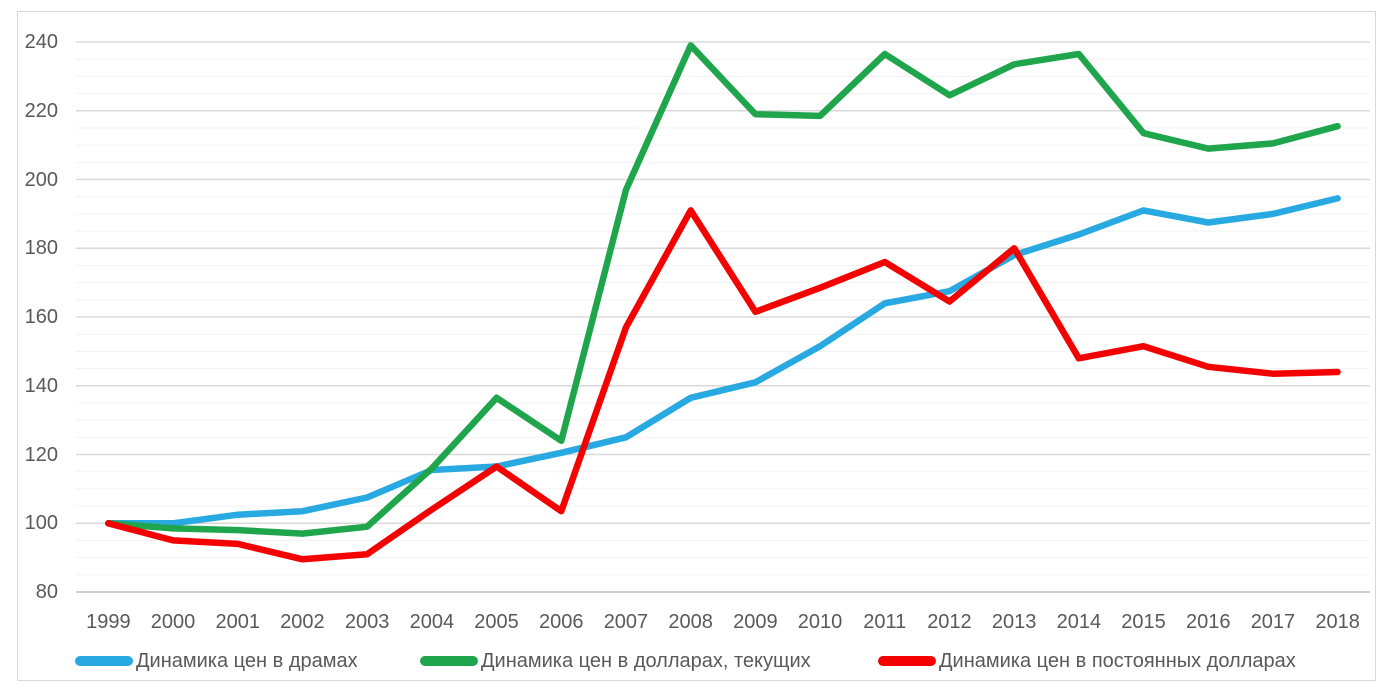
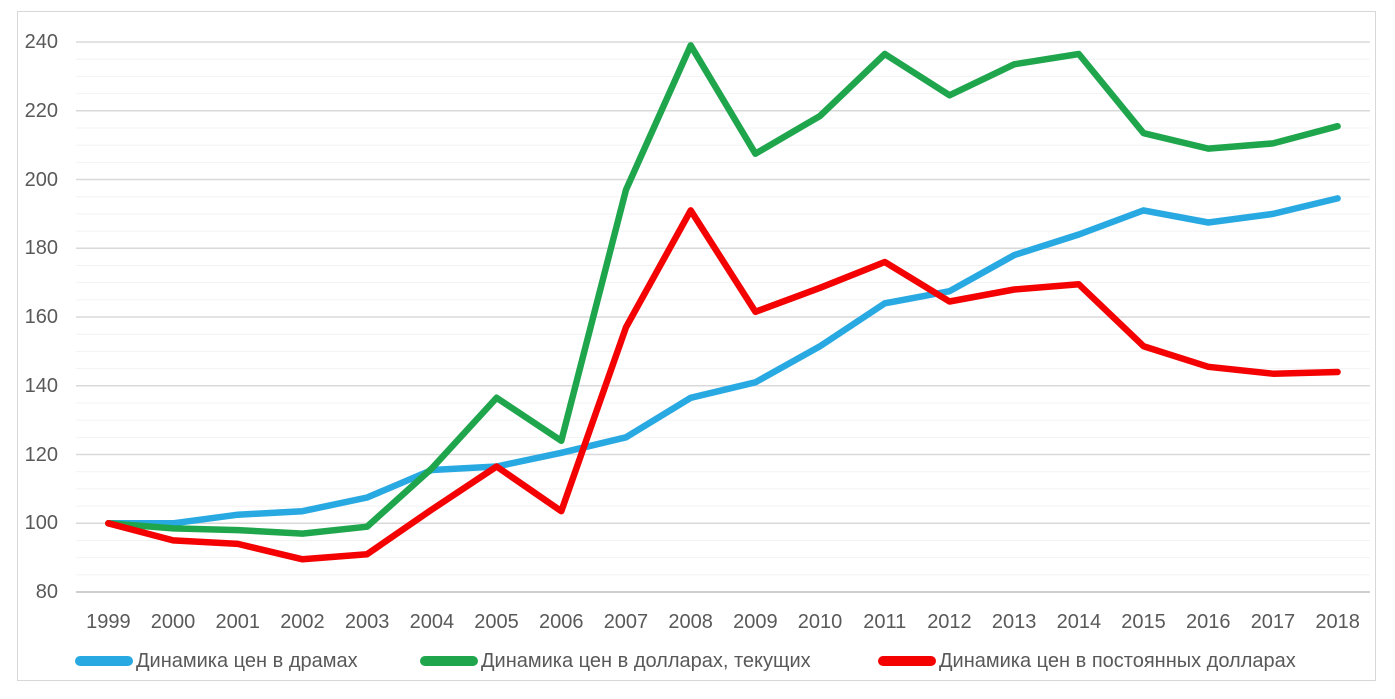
Динамика цен в долларах, текущих/2009: 219 -> 208
Динамика цен в постоянных долларах/2013: 180 -> 168
Динамика цен в постоянных долларах/2014: 148 -> 170
